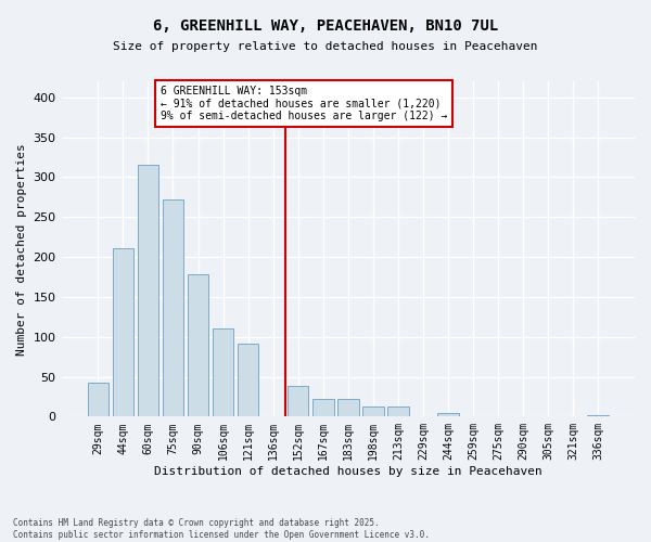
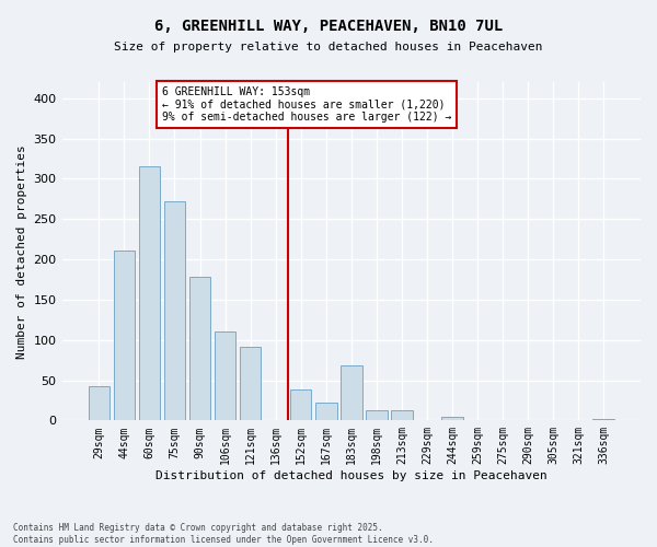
183sqm: 22 -> 68
